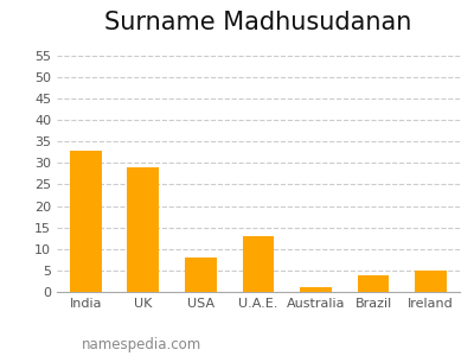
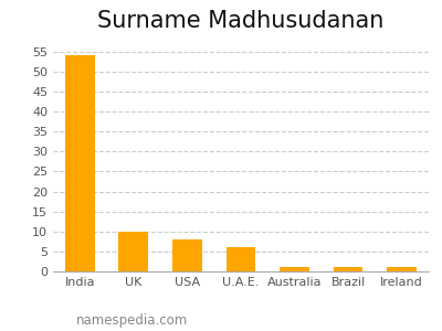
India: 33 -> 54
UK: 29 -> 10
U.A.E.: 13 -> 6
Brazil: 4 -> 1
Ireland: 5 -> 1
